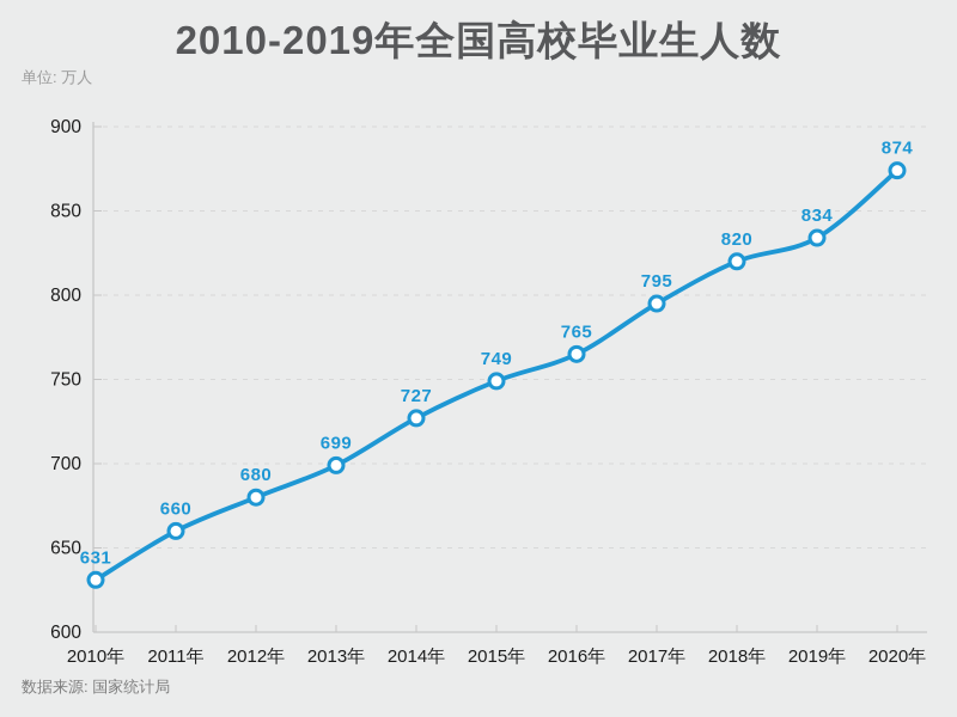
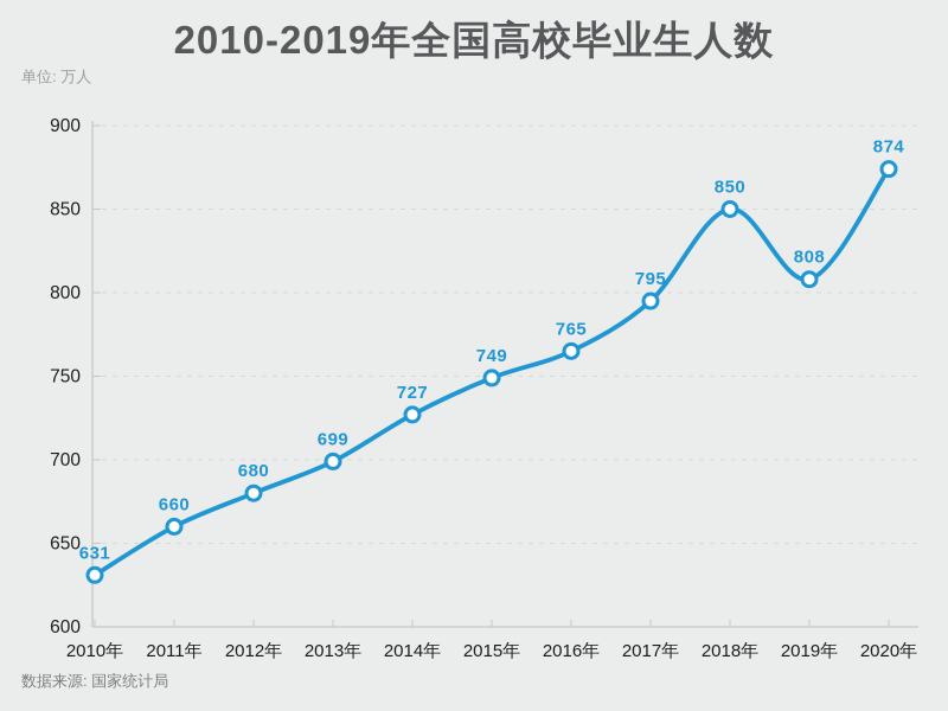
2018年: 820 -> 850
2019年: 834 -> 808
